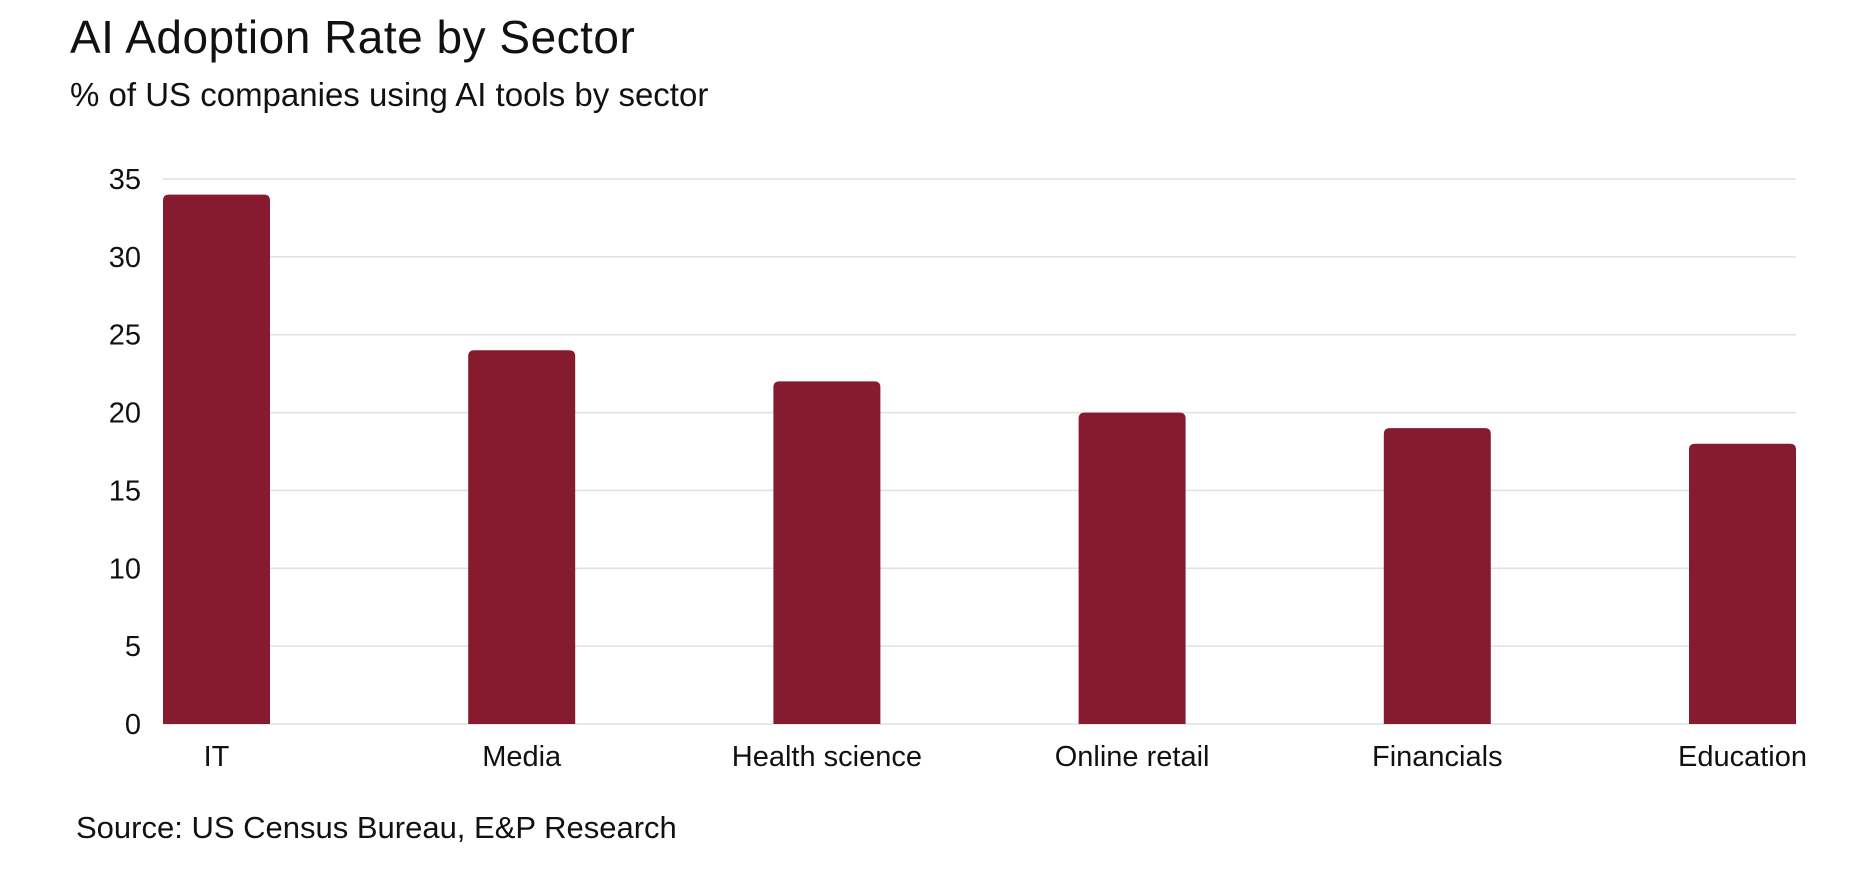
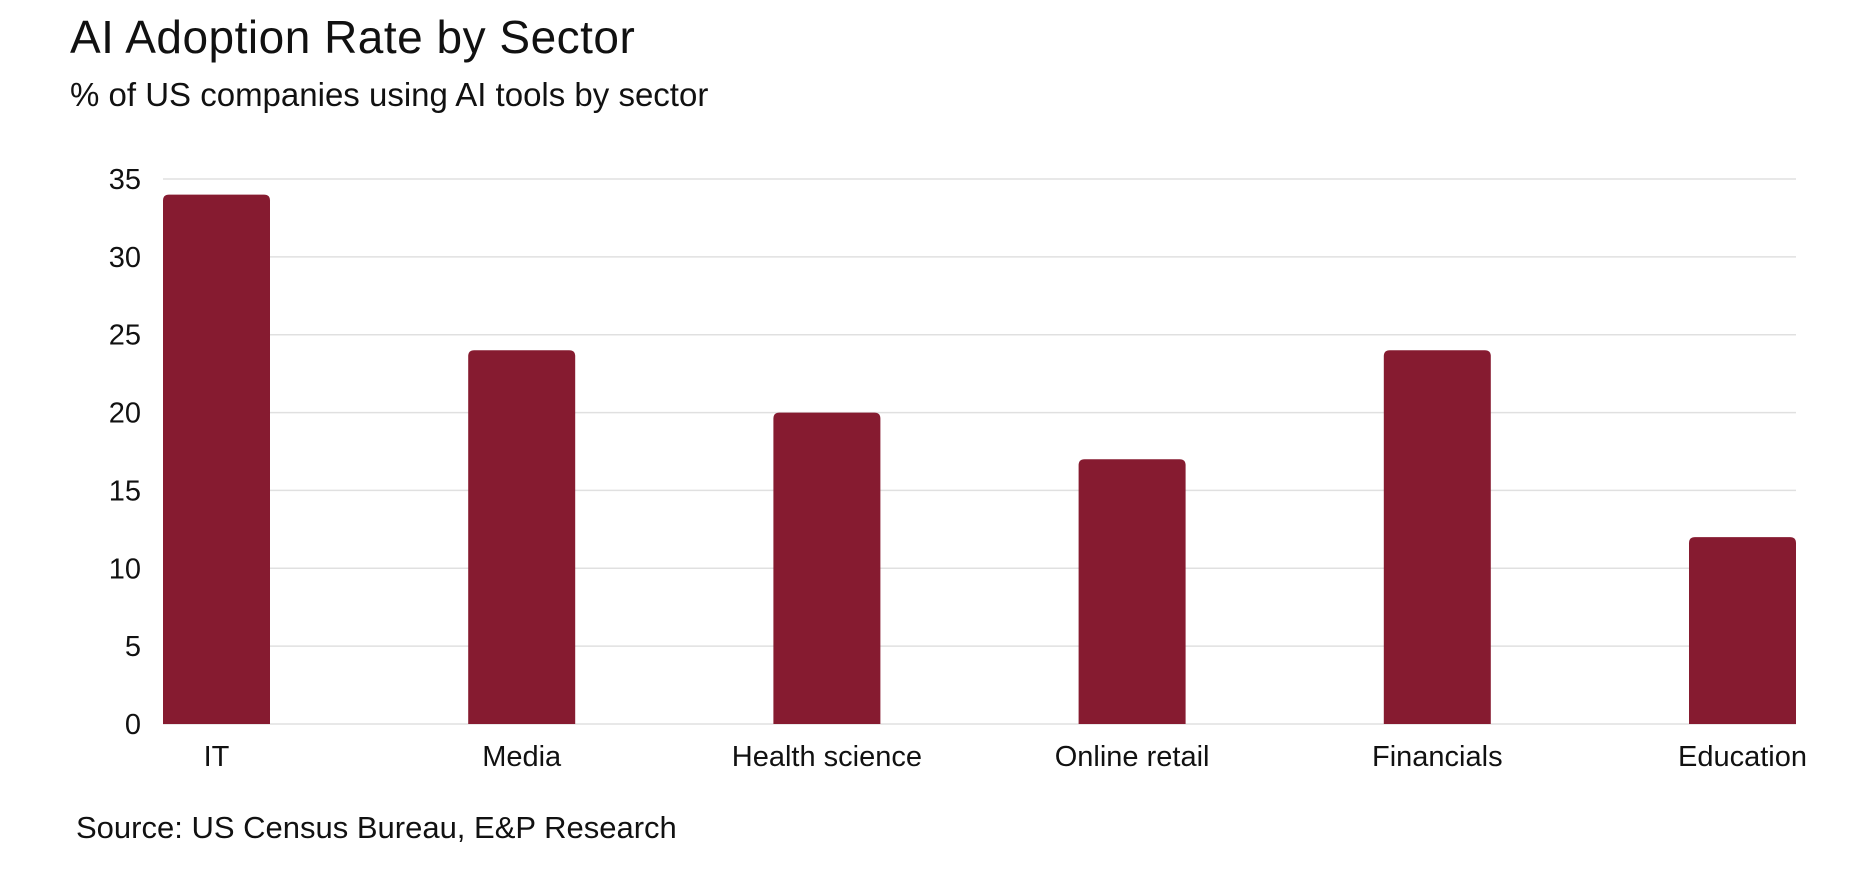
Health science: 22 -> 20
Online retail: 20 -> 17
Financials: 19 -> 24
Education: 18 -> 12
